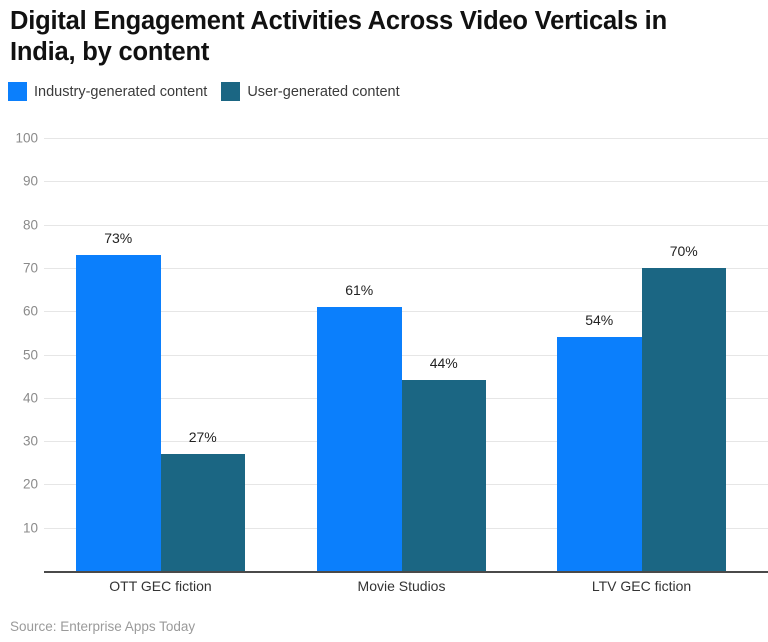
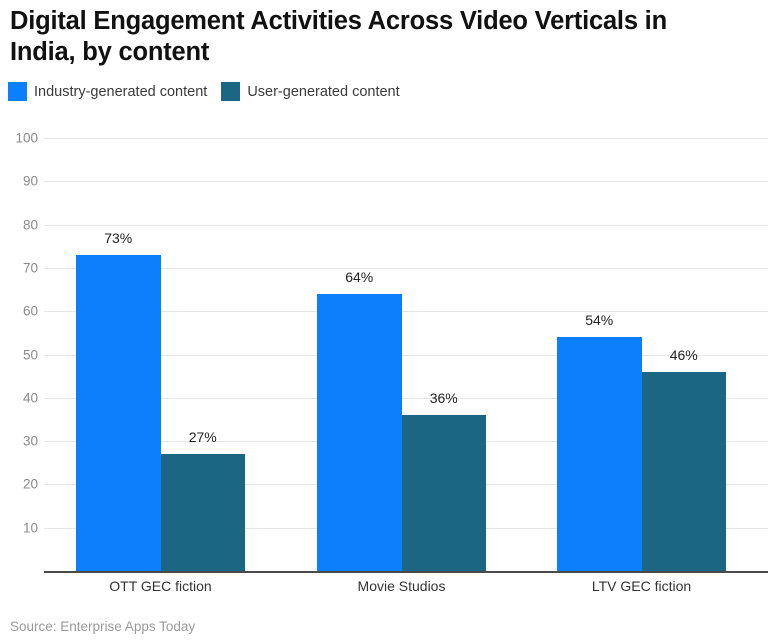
Industry-generated content/Movie Studios: 61% -> 64%
User-generated content/Movie Studios: 44% -> 36%
User-generated content/LTV GEC fiction: 70% -> 46%
